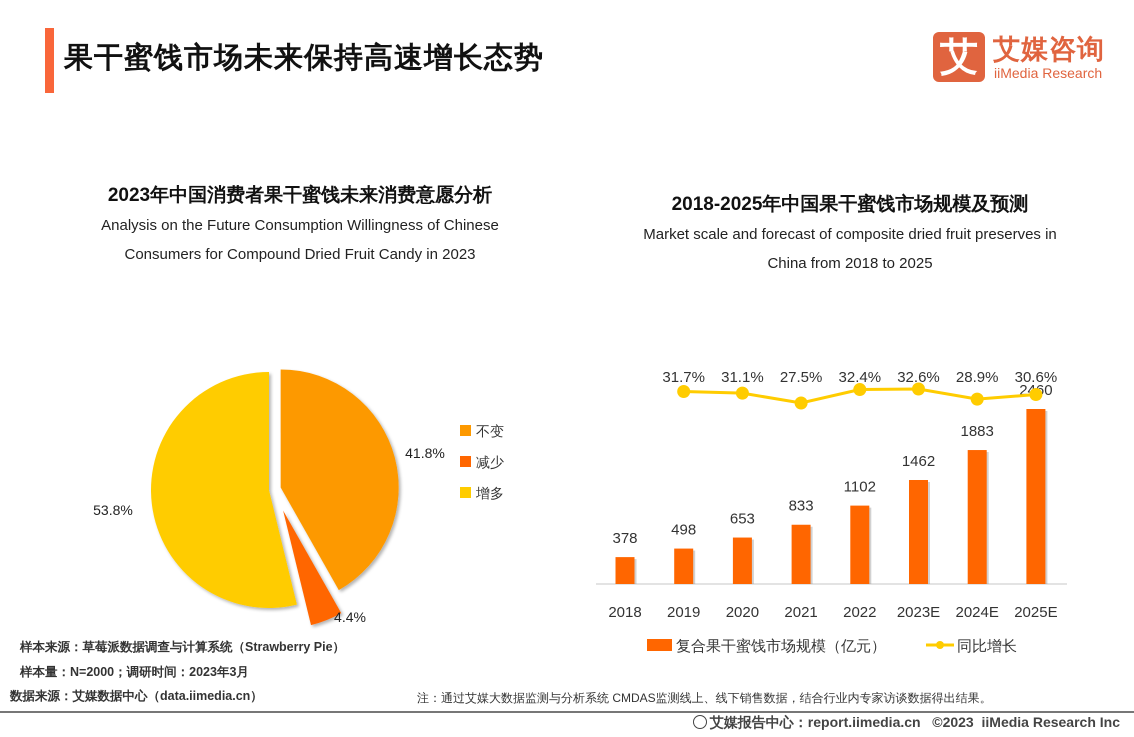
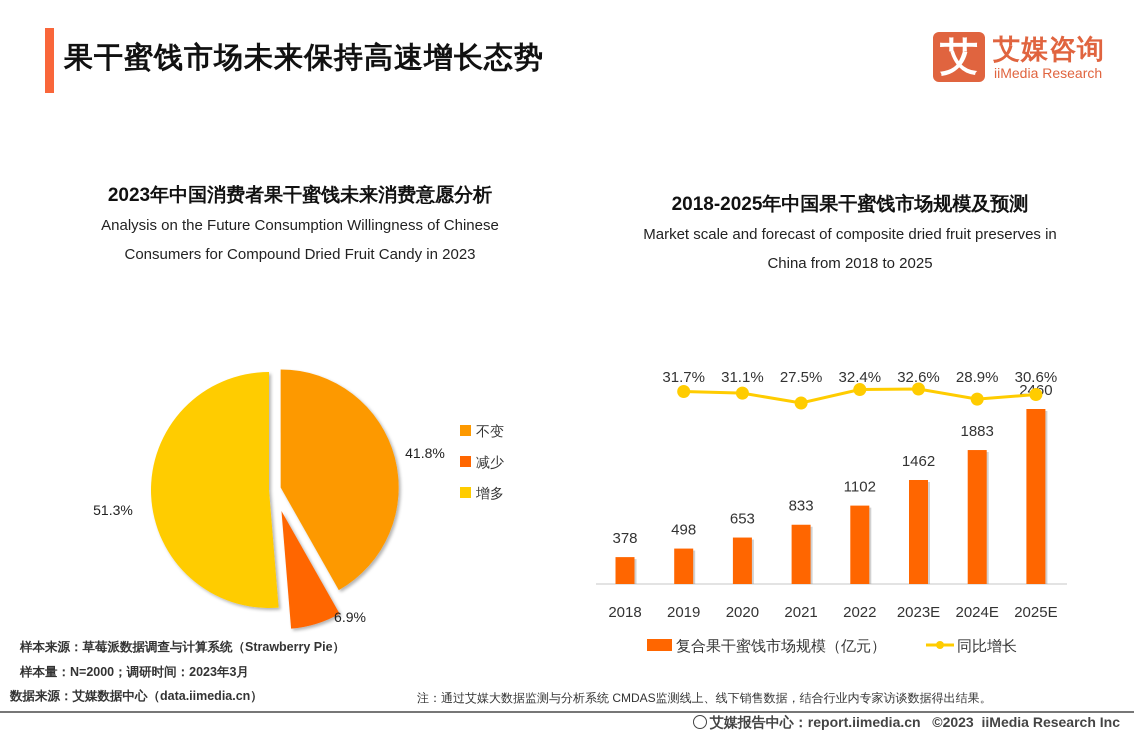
2023年中国消费者果干蜜饯未来消费意愿分析/减少: 4.4% -> 6.9%
2023年中国消费者果干蜜饯未来消费意愿分析/增多: 53.8% -> 51.3%
